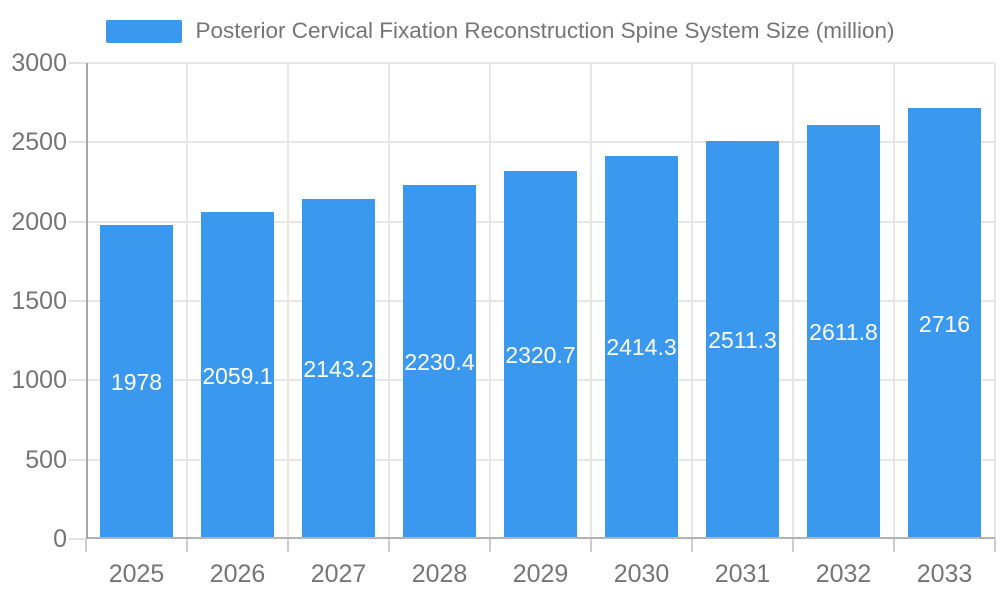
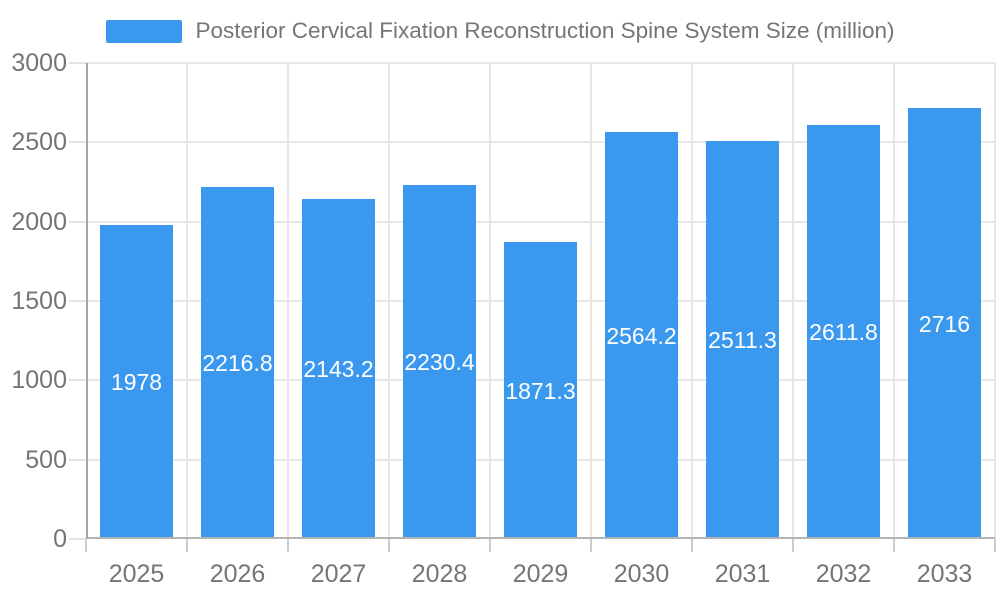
2026: 2059.1 -> 2216.8
2029: 2320.7 -> 1871.3
2030: 2414.3 -> 2564.2
